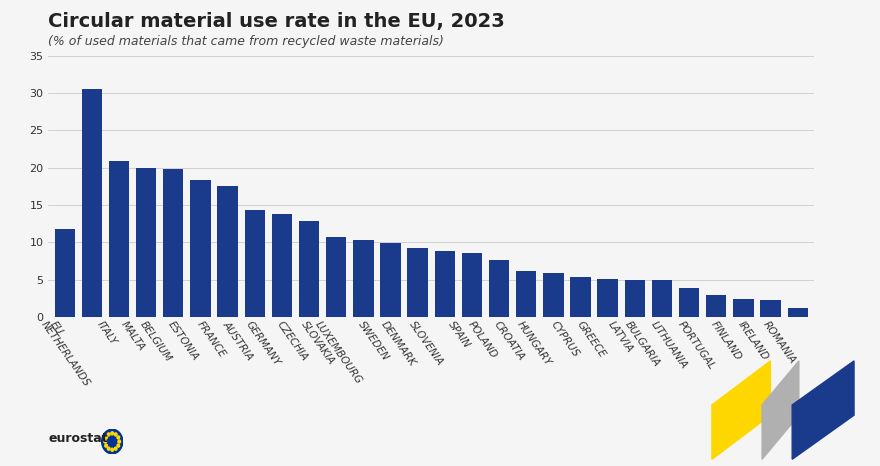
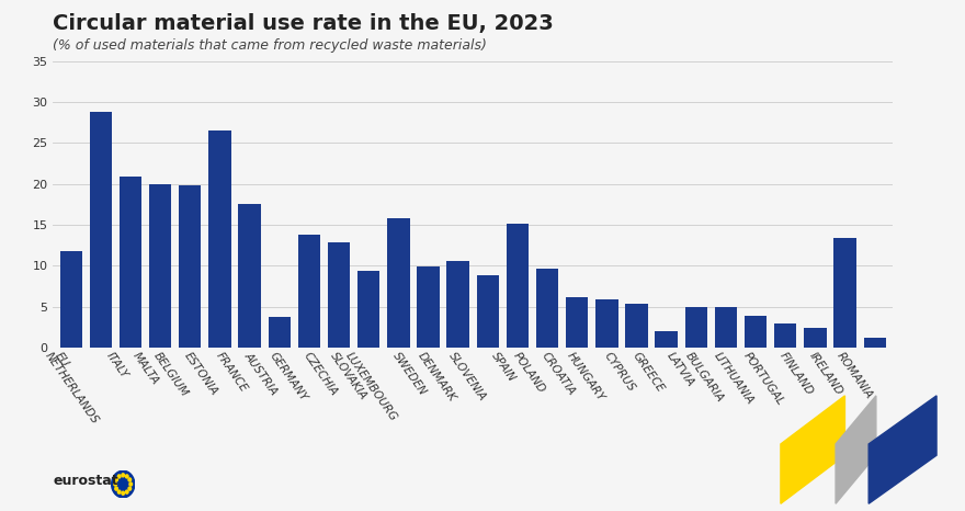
NETHERLANDS: 30.6 -> 28.8
ESTONIA: 18.3 -> 26.6
AUSTRIA: 14.3 -> 3.8
SLOVAKIA: 10.7 -> 9.4
LUXEMBOURG: 10.3 -> 15.8
DENMARK: 9.2 -> 10.6
SPAIN: 8.6 -> 15.2
POLAND: 7.6 -> 9.6
GREECE: 5.1 -> 2.0
IRELAND: 2.2 -> 13.4
